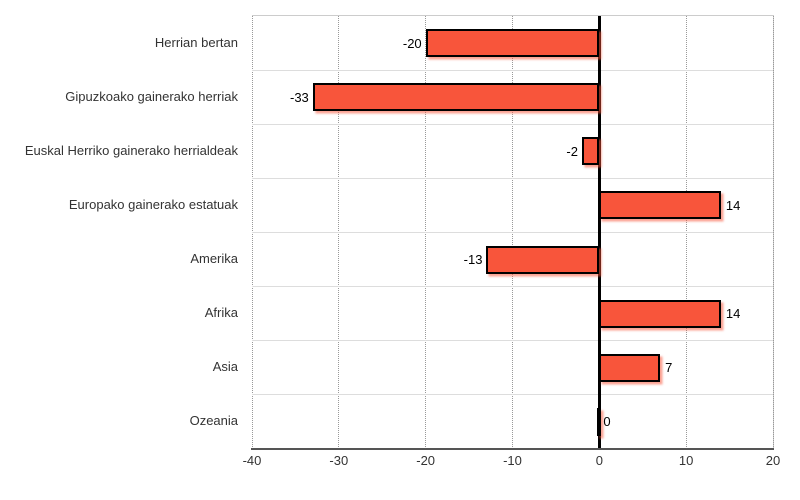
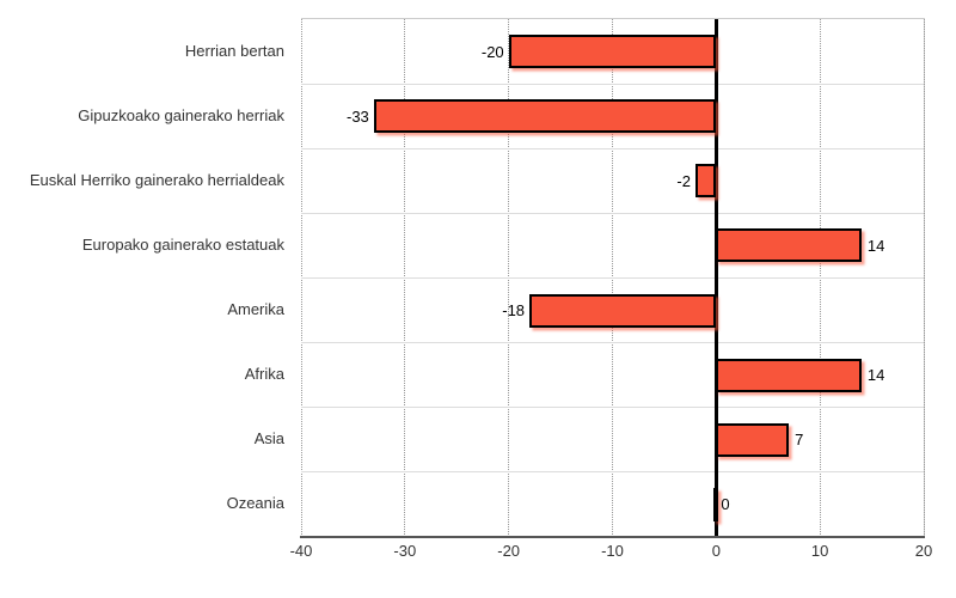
Amerika: -13 -> -18
